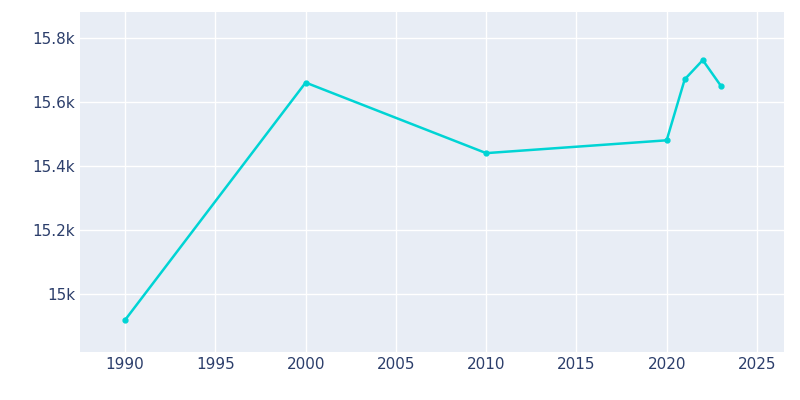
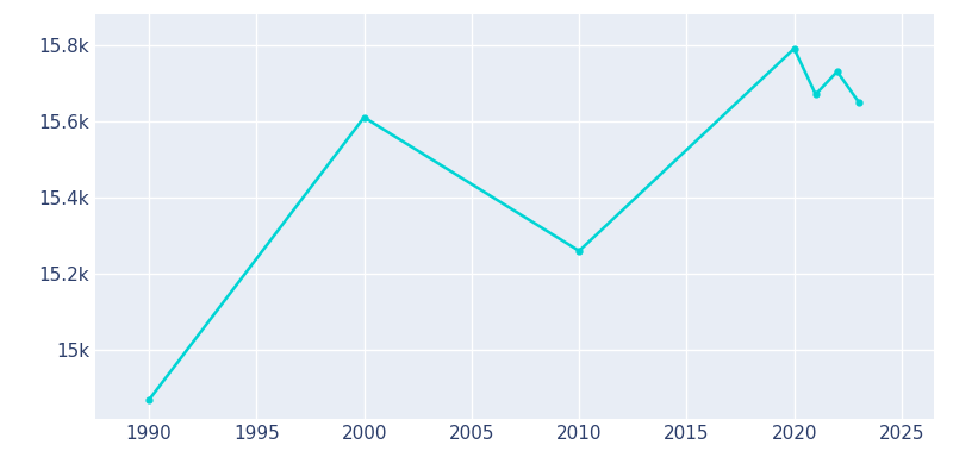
1990: 14.92k -> 14.87k
2000: 15.66k -> 15.61k
2010: 15.44k -> 15.26k
2020: 15.48k -> 15.79k
